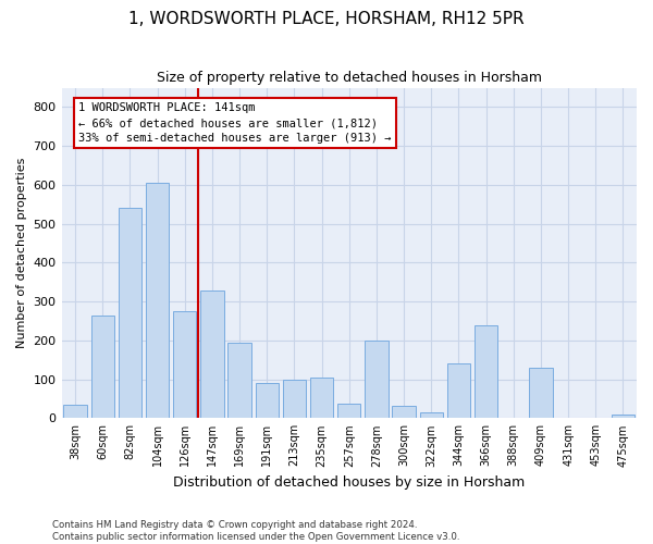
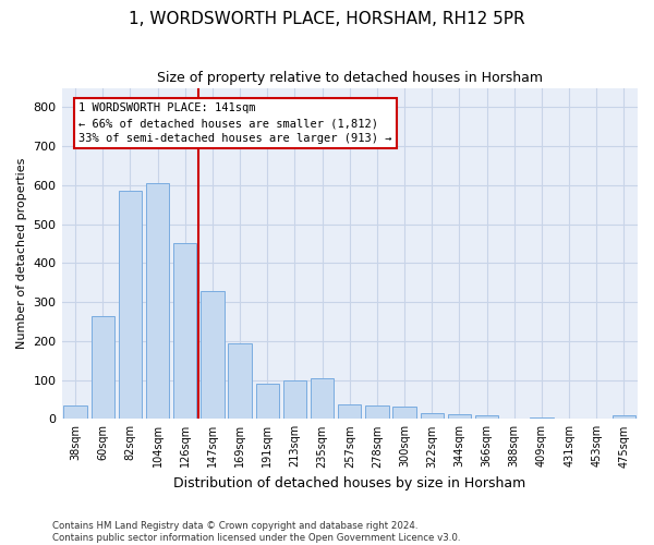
82sqm: 540 -> 585
126sqm: 275 -> 450
278sqm: 200 -> 35
344sqm: 140 -> 13
366sqm: 240 -> 10
409sqm: 130 -> 5
